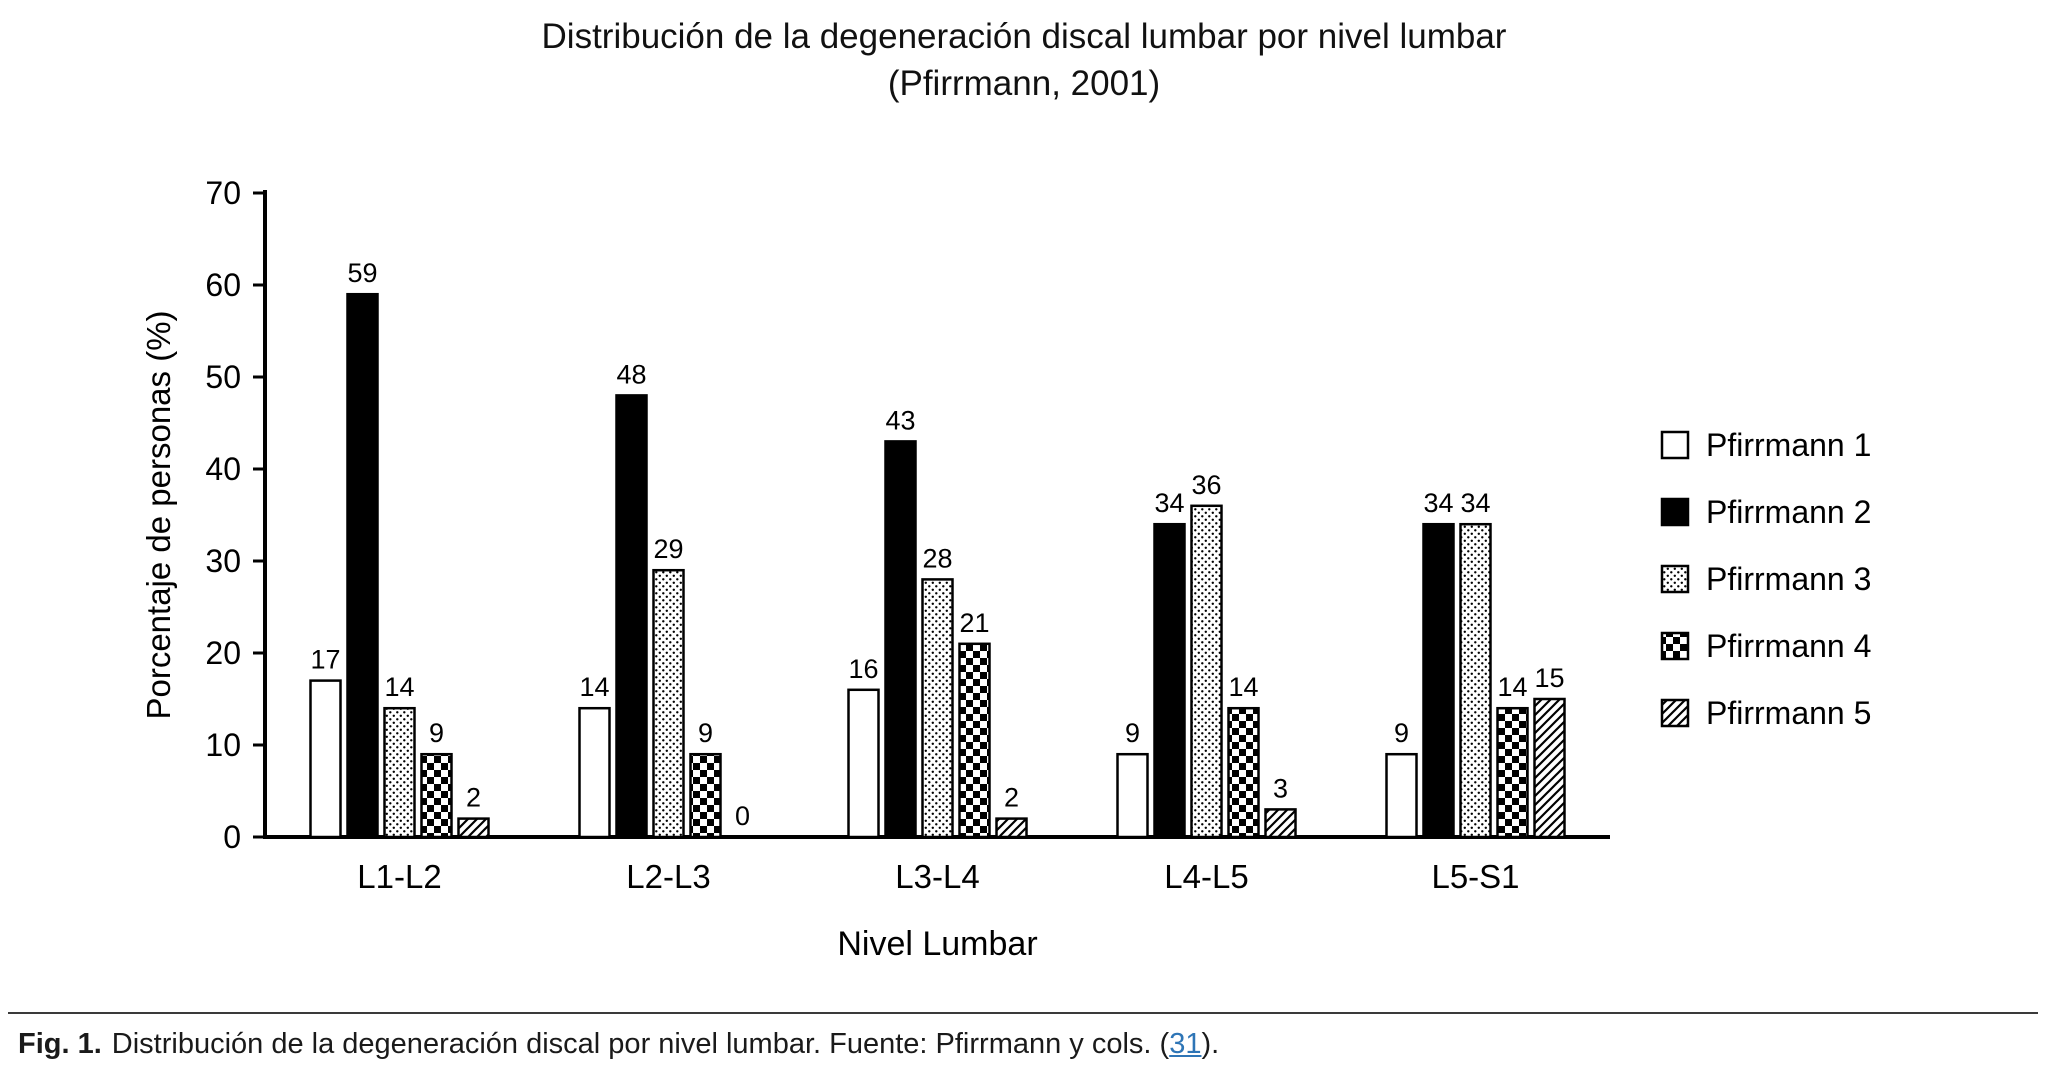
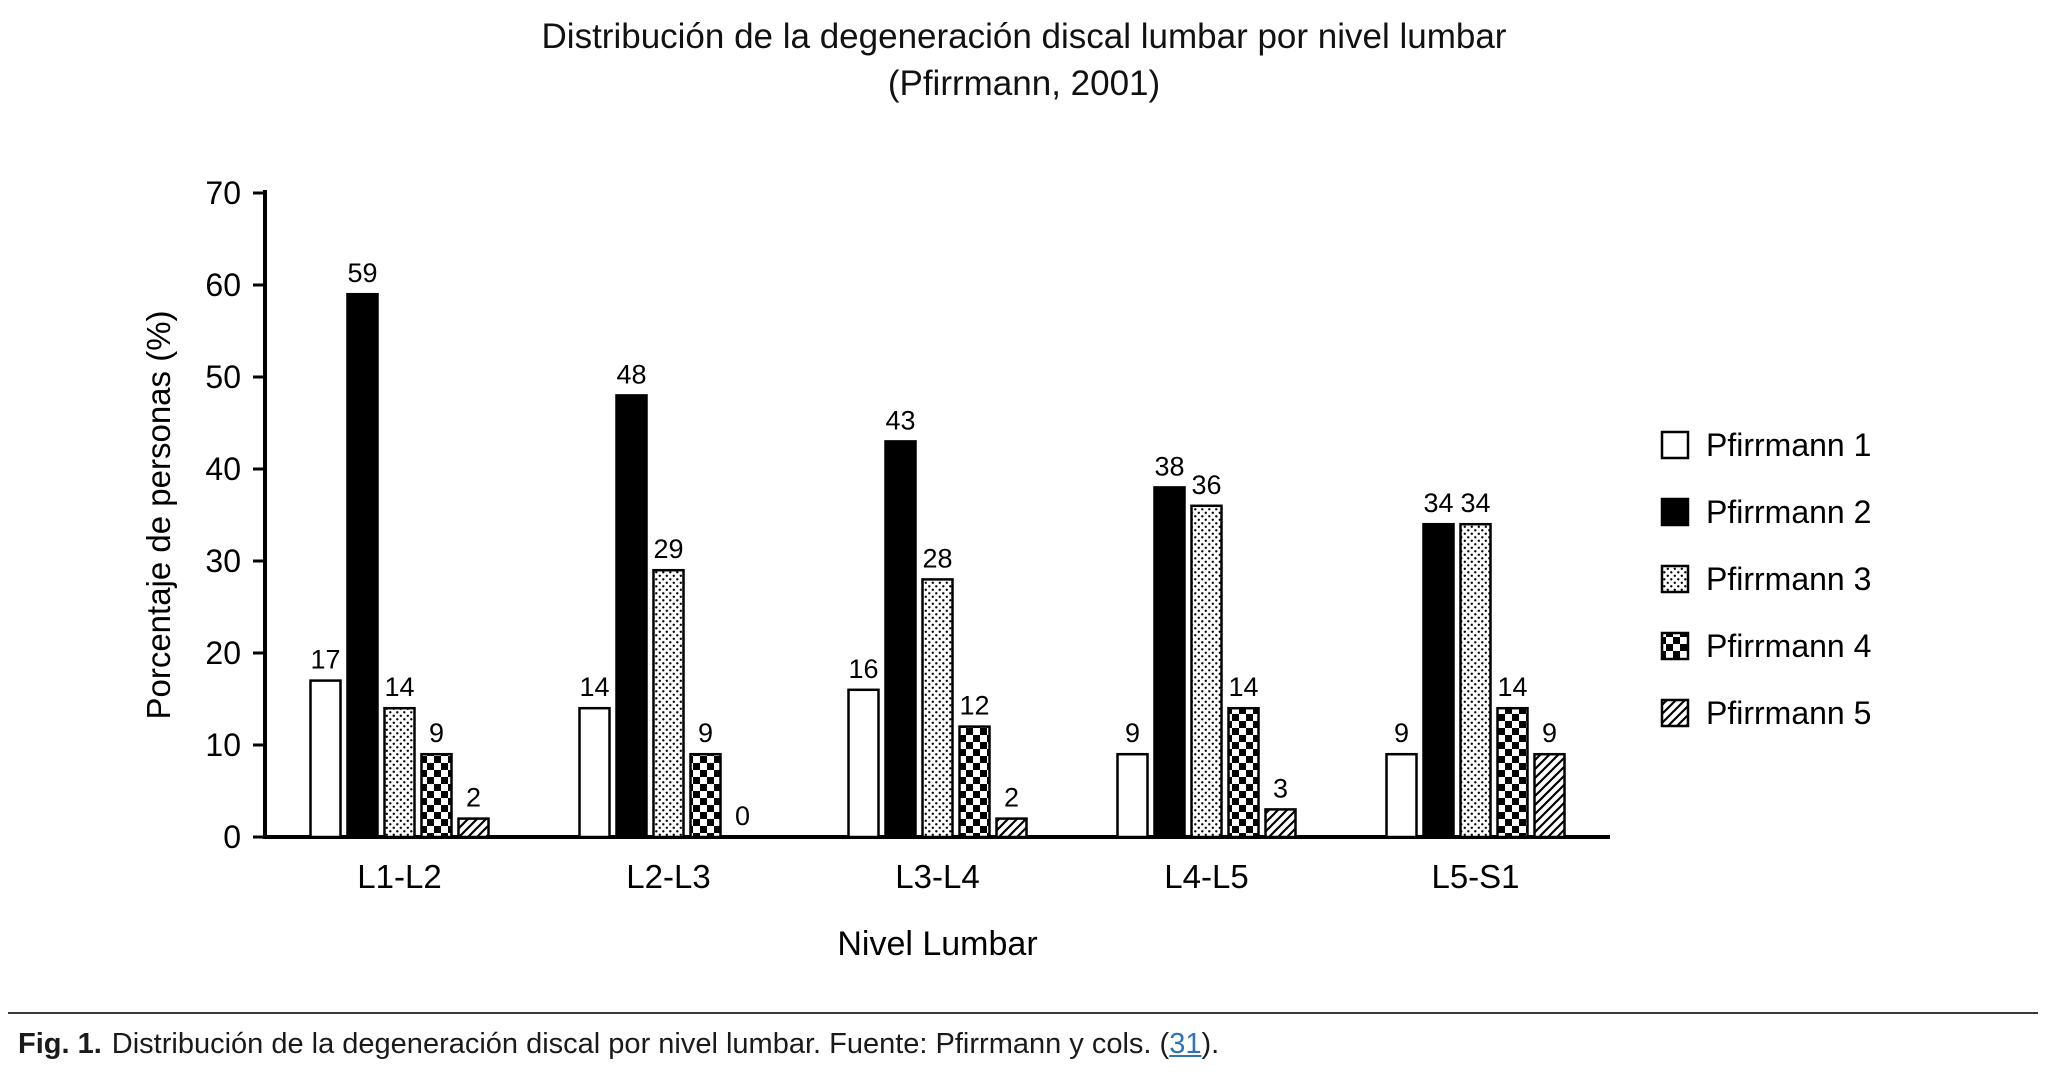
Pfirrmann 4/L3-L4: 21 -> 12
Pfirrmann 2/L4-L5: 34 -> 38
Pfirrmann 5/L5-S1: 15 -> 9
